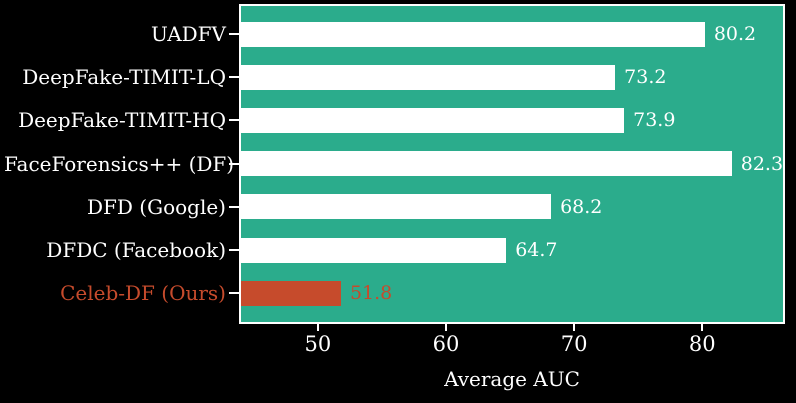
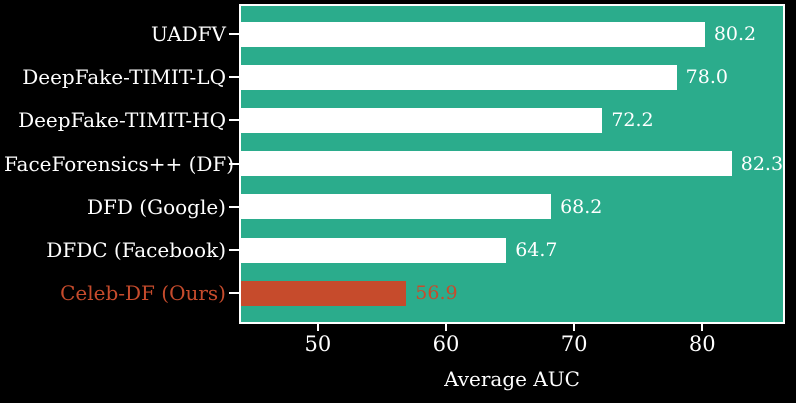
DeepFake-TIMIT-LQ: 73.2 -> 78.0
DeepFake-TIMIT-HQ: 73.9 -> 72.2
Celeb-DF (Ours): 51.8 -> 56.9
